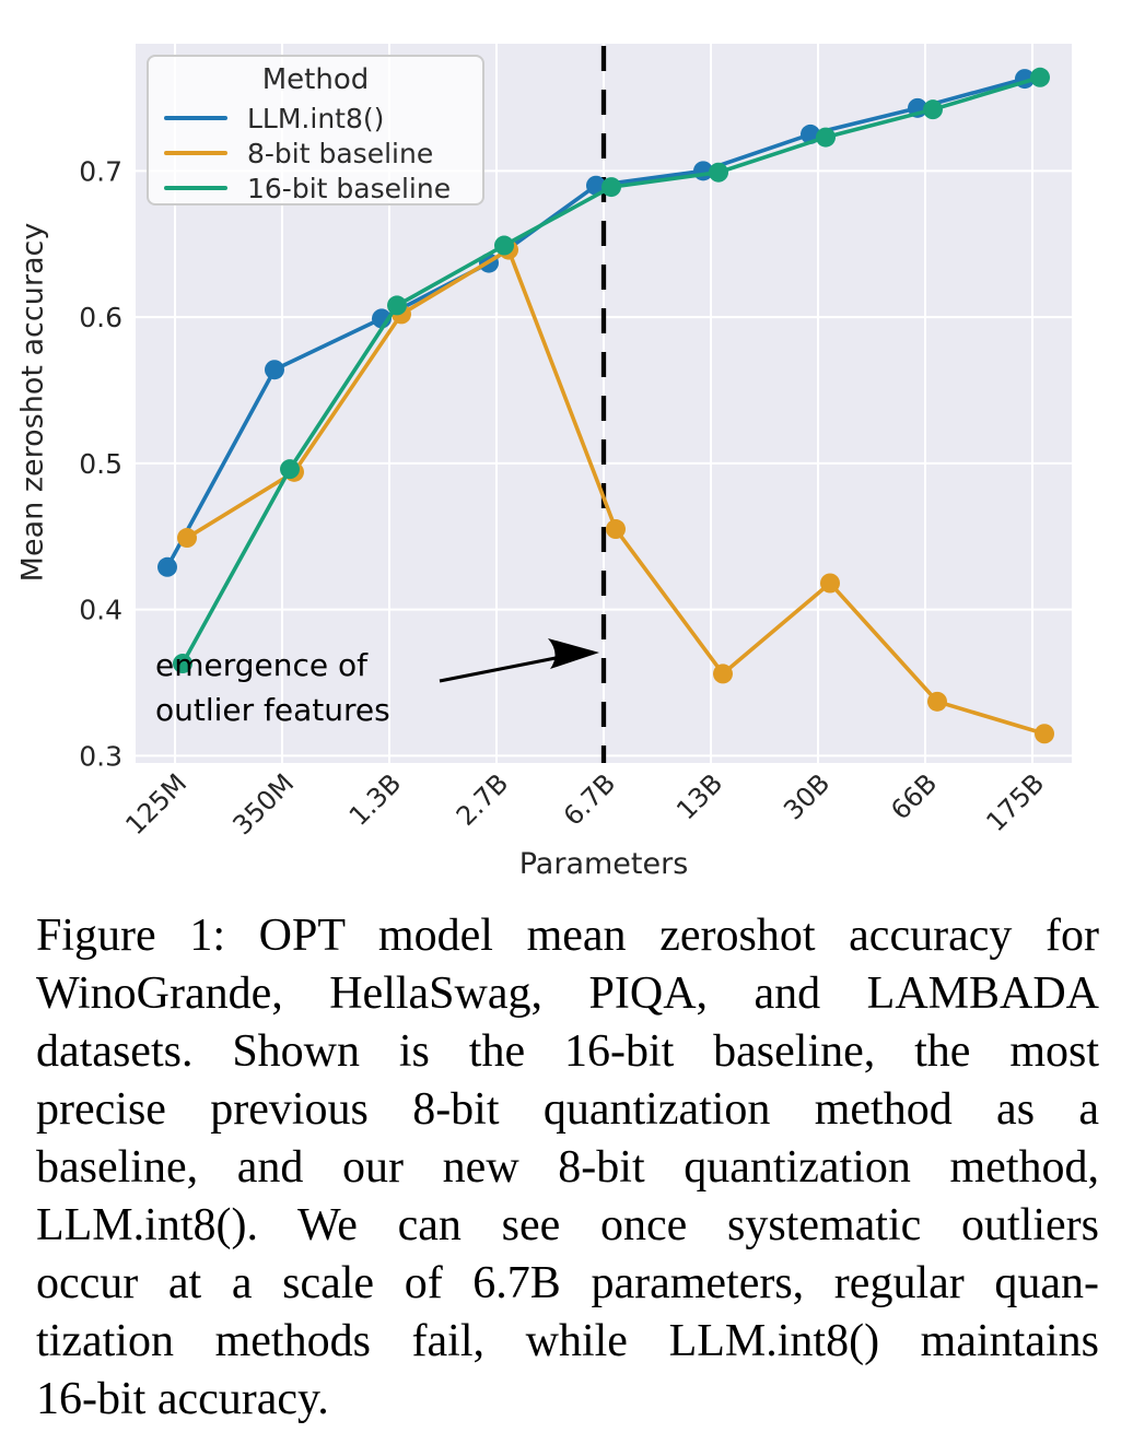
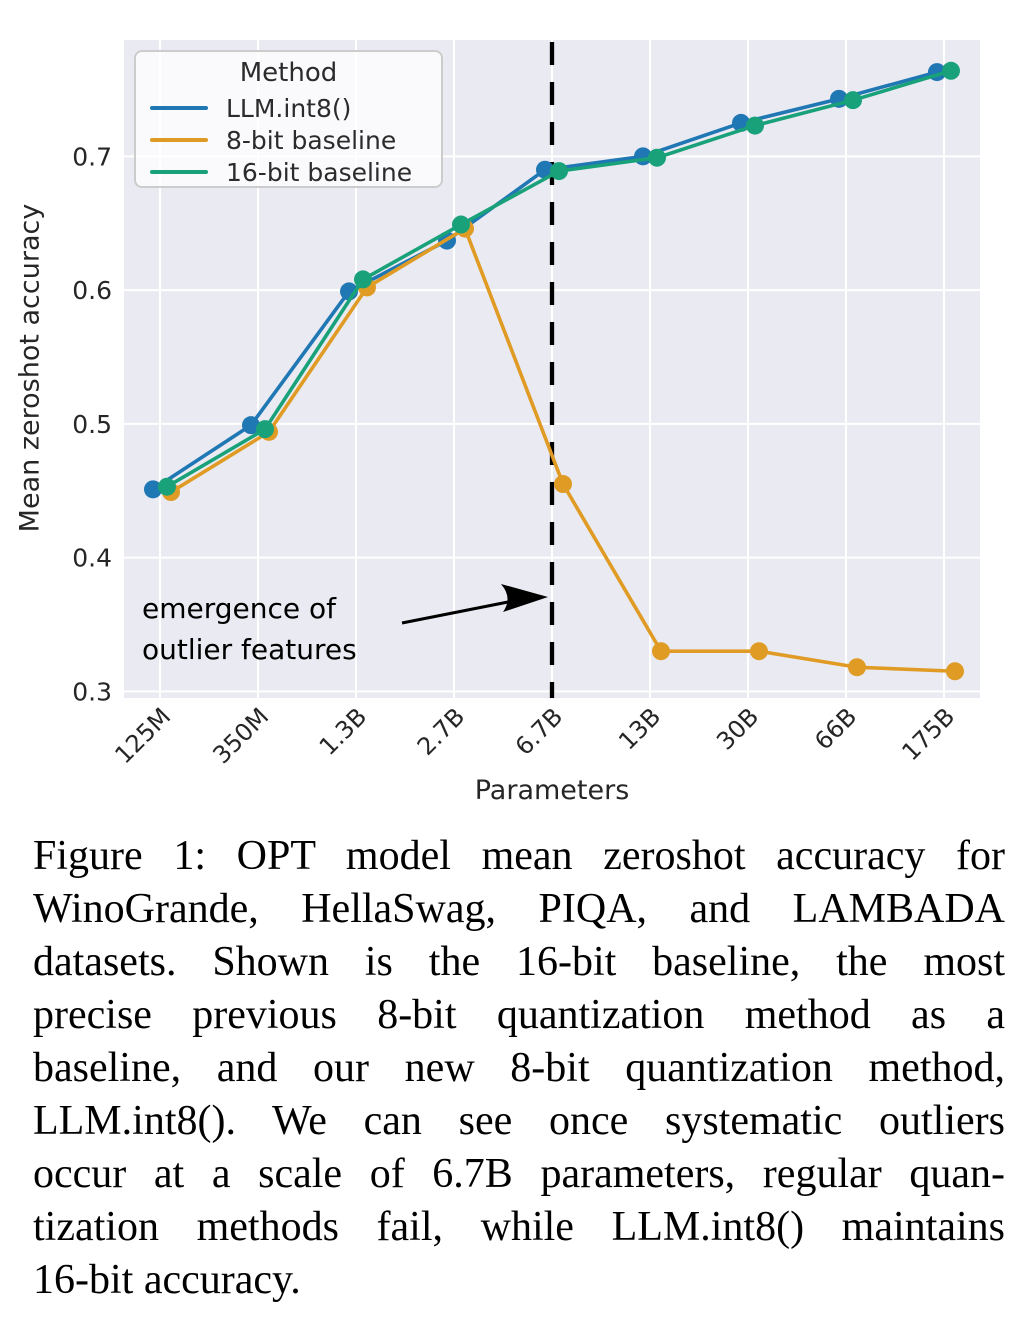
LLM.int8()/125M: 0.429 -> 0.451
16-bit baseline/125M: 0.363 -> 0.453
LLM.int8()/350M: 0.564 -> 0.499
8-bit baseline/13B: 0.356 -> 0.330
8-bit baseline/30B: 0.418 -> 0.330
8-bit baseline/66B: 0.337 -> 0.318
